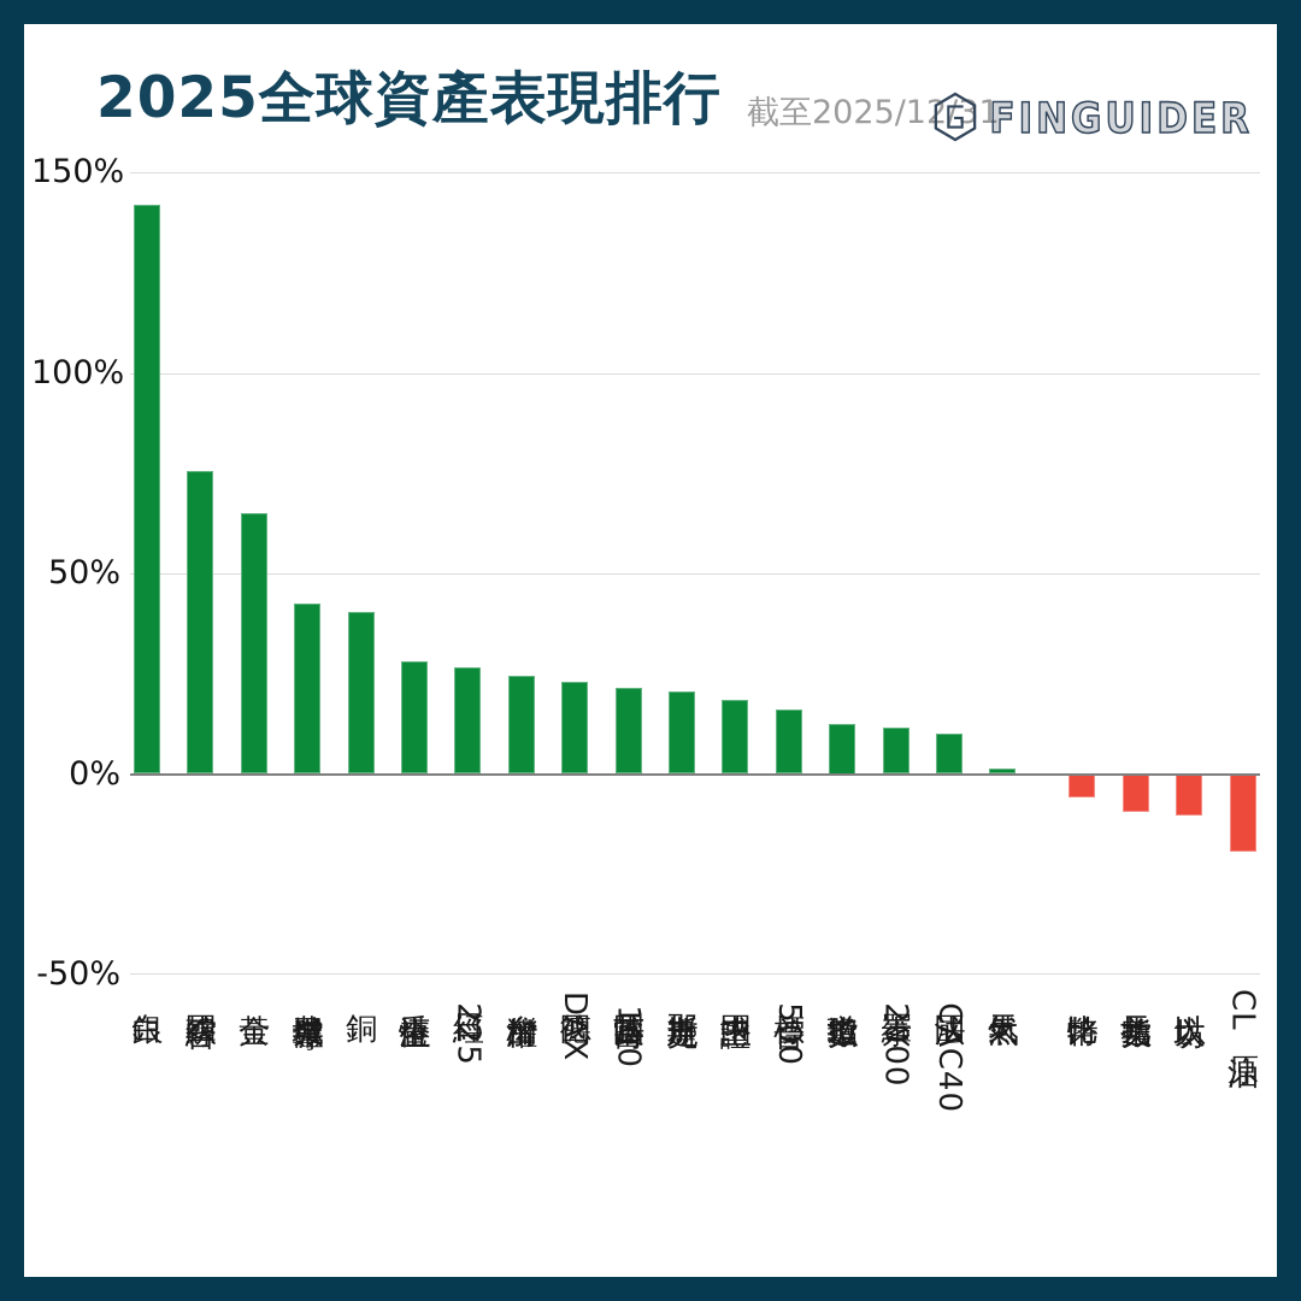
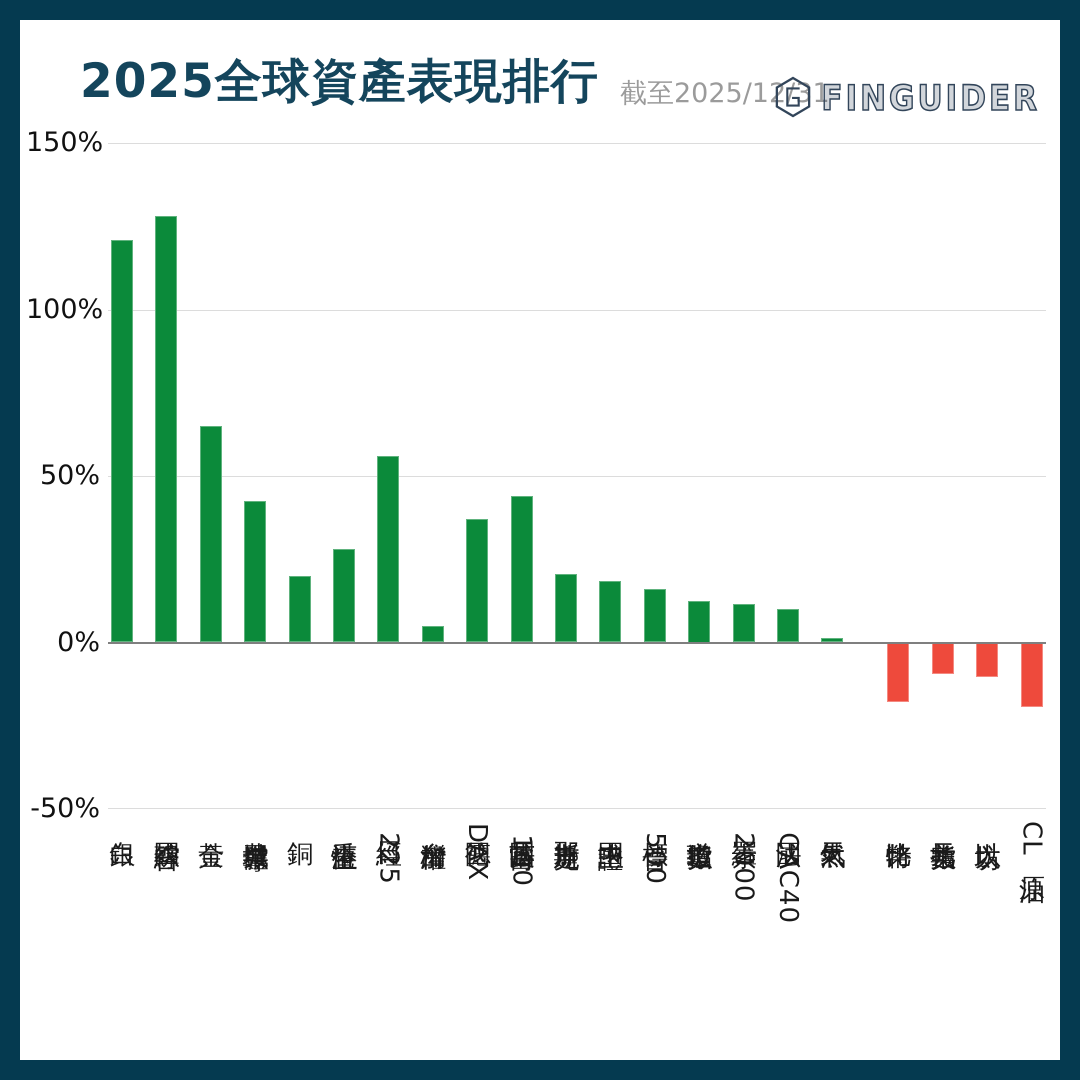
白銀: 142% -> 121%
韓國綜合: 76% -> 128%
銅: 40% -> 20%
日經 225: 26% -> 56%
台灣加權: 24% -> 5%
德國DAX: 23% -> 37%
英國富時 100: 22% -> 44%
比特幣: -6% -> -18%
